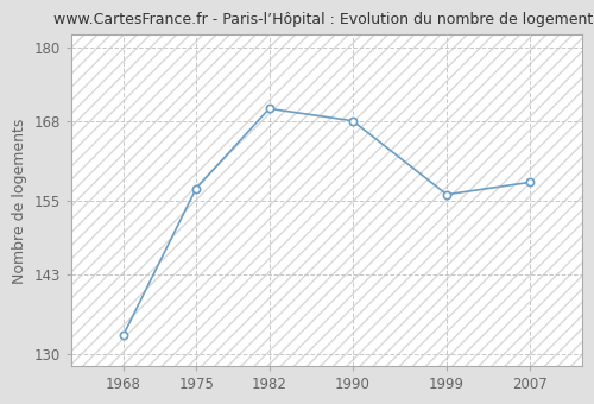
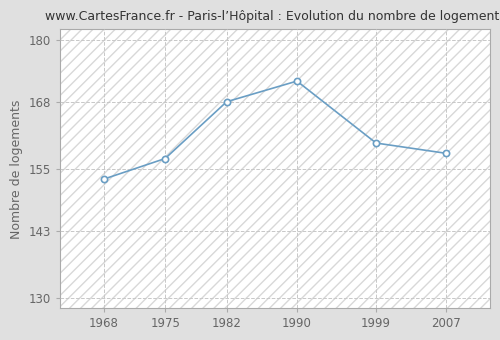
1968: 133 -> 153
1982: 170 -> 168
1990: 168 -> 172
1999: 156 -> 160
